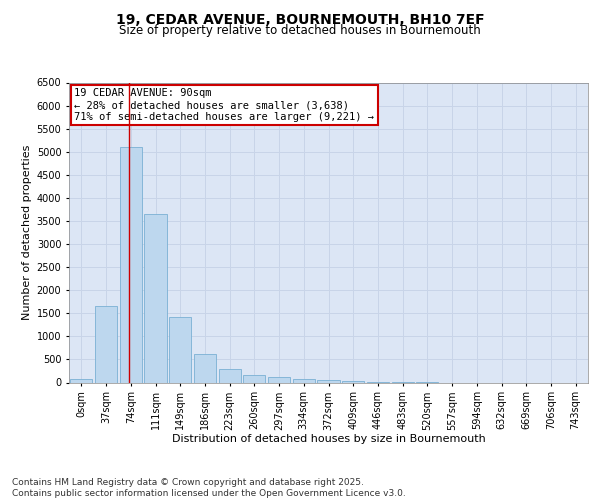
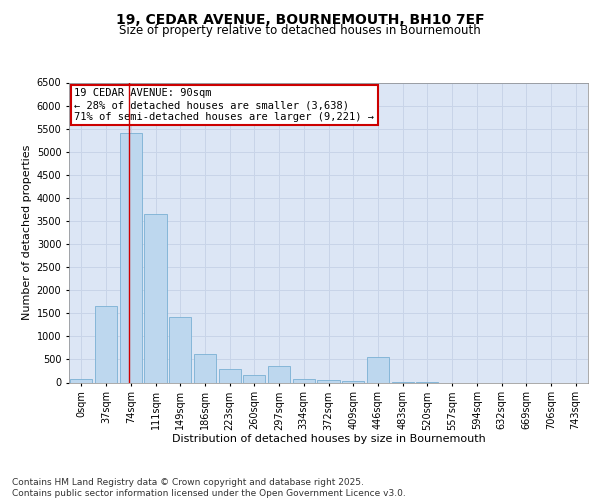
74sqm: 5100 -> 5400
297sqm: 110 -> 350
446sqm: 20 -> 550
